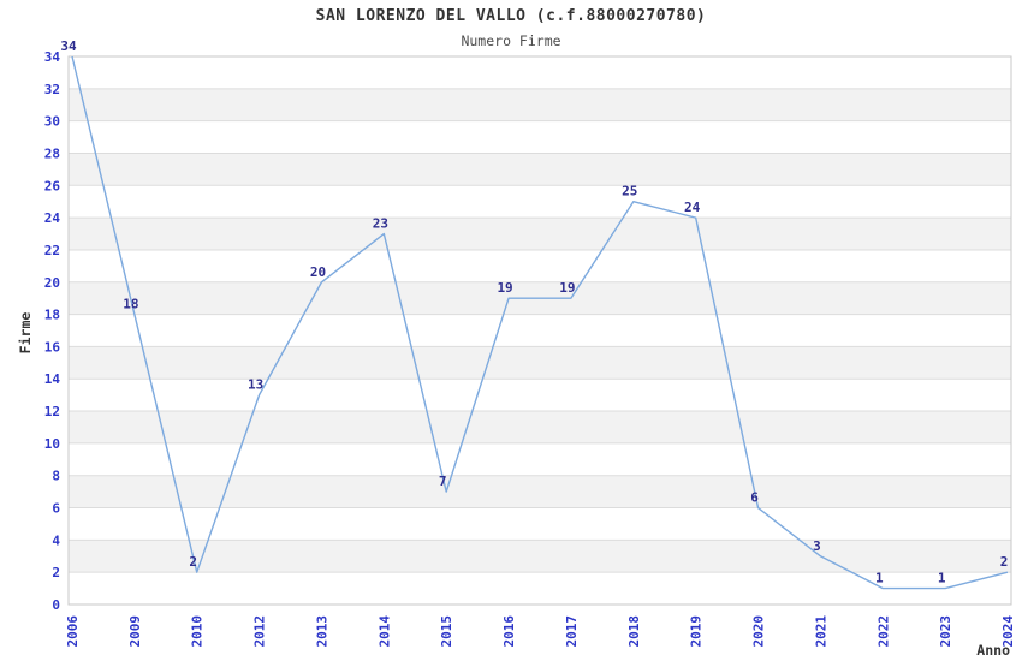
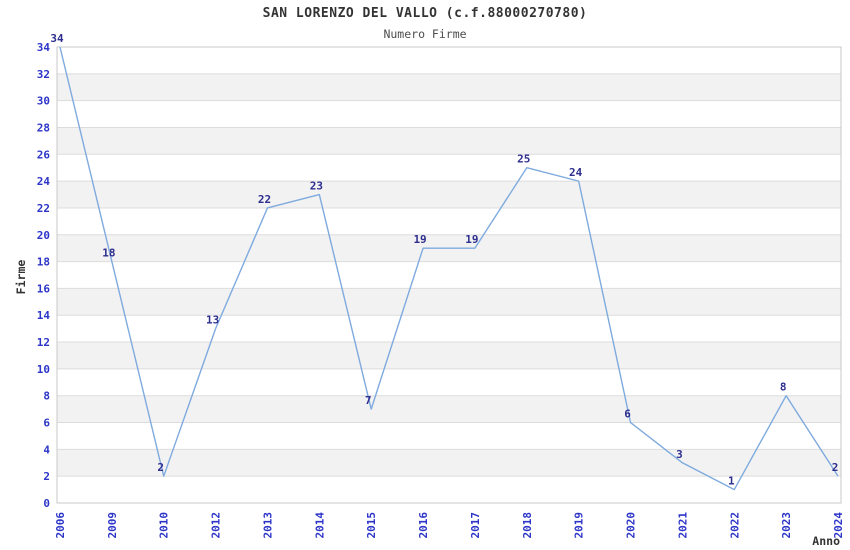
2013: 20 -> 22
2023: 1 -> 8
